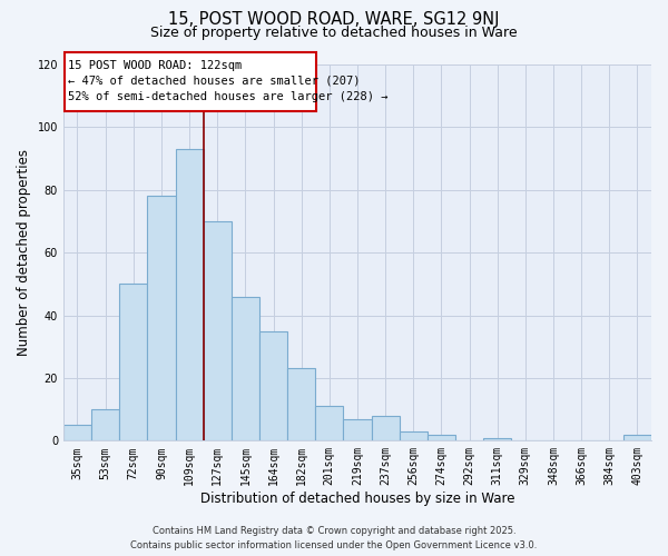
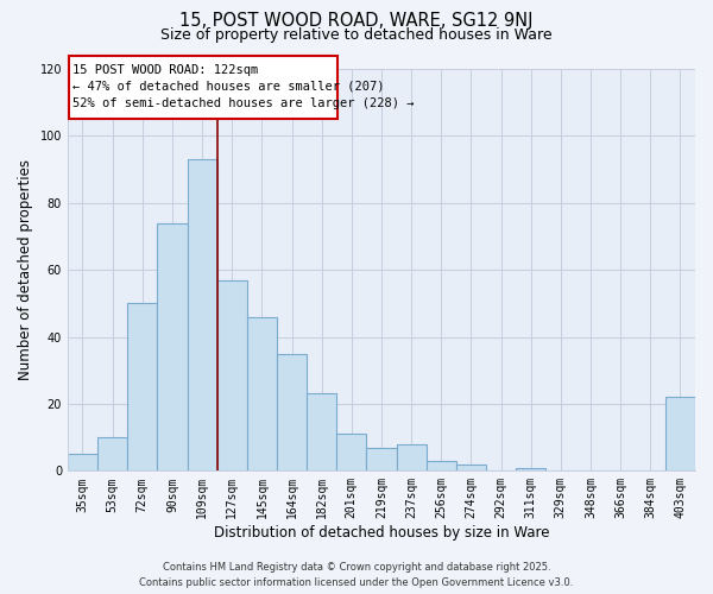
90sqm: 78 -> 74
127sqm: 70 -> 57
403sqm: 2 -> 22
